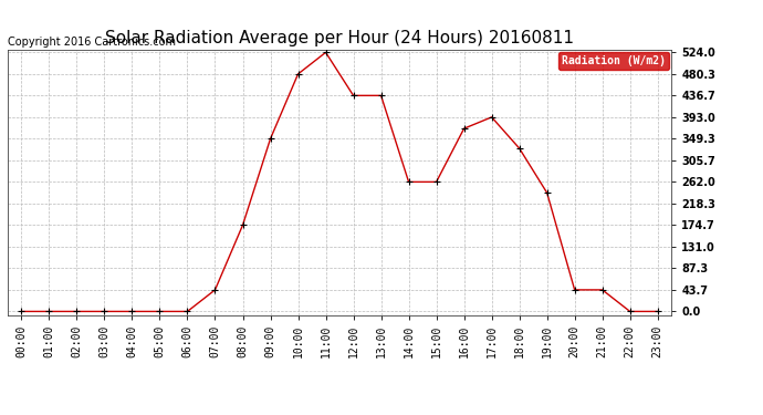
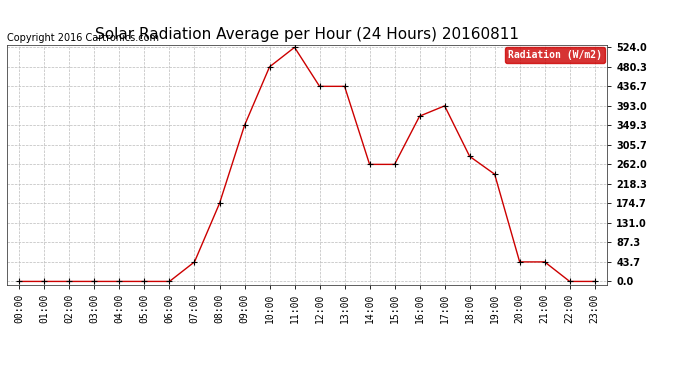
18:00: 330 -> 280
